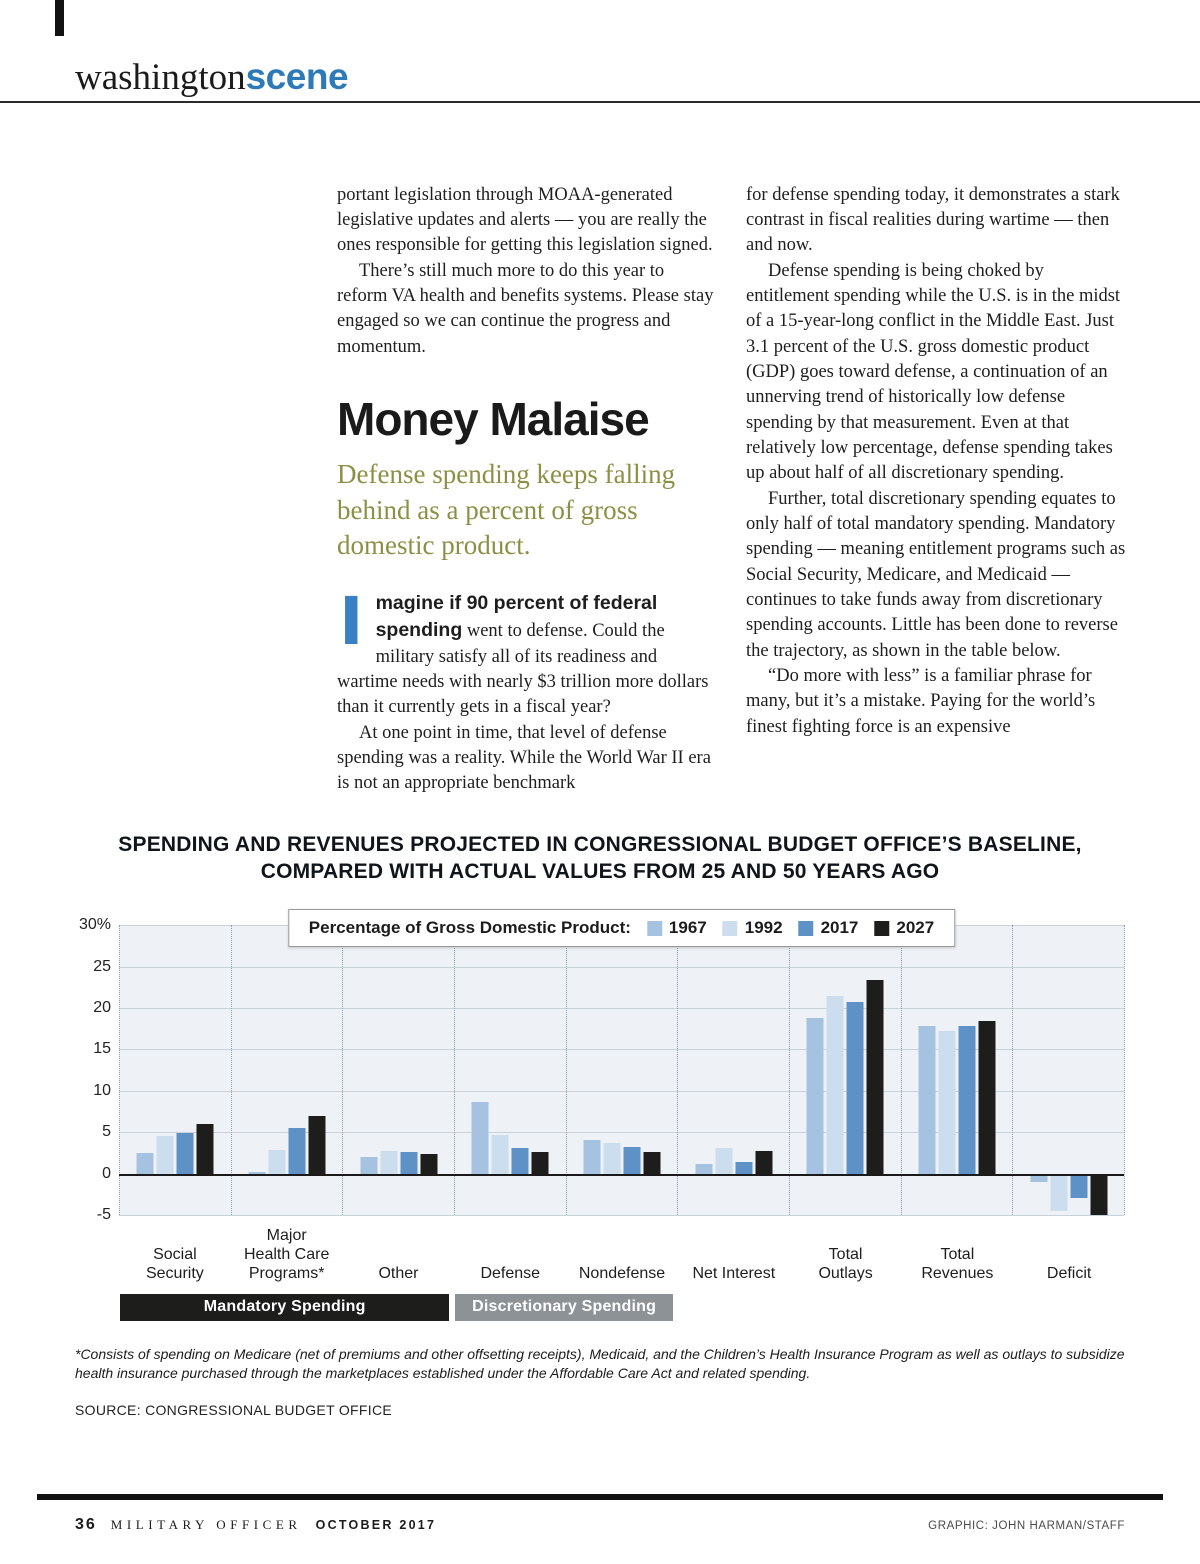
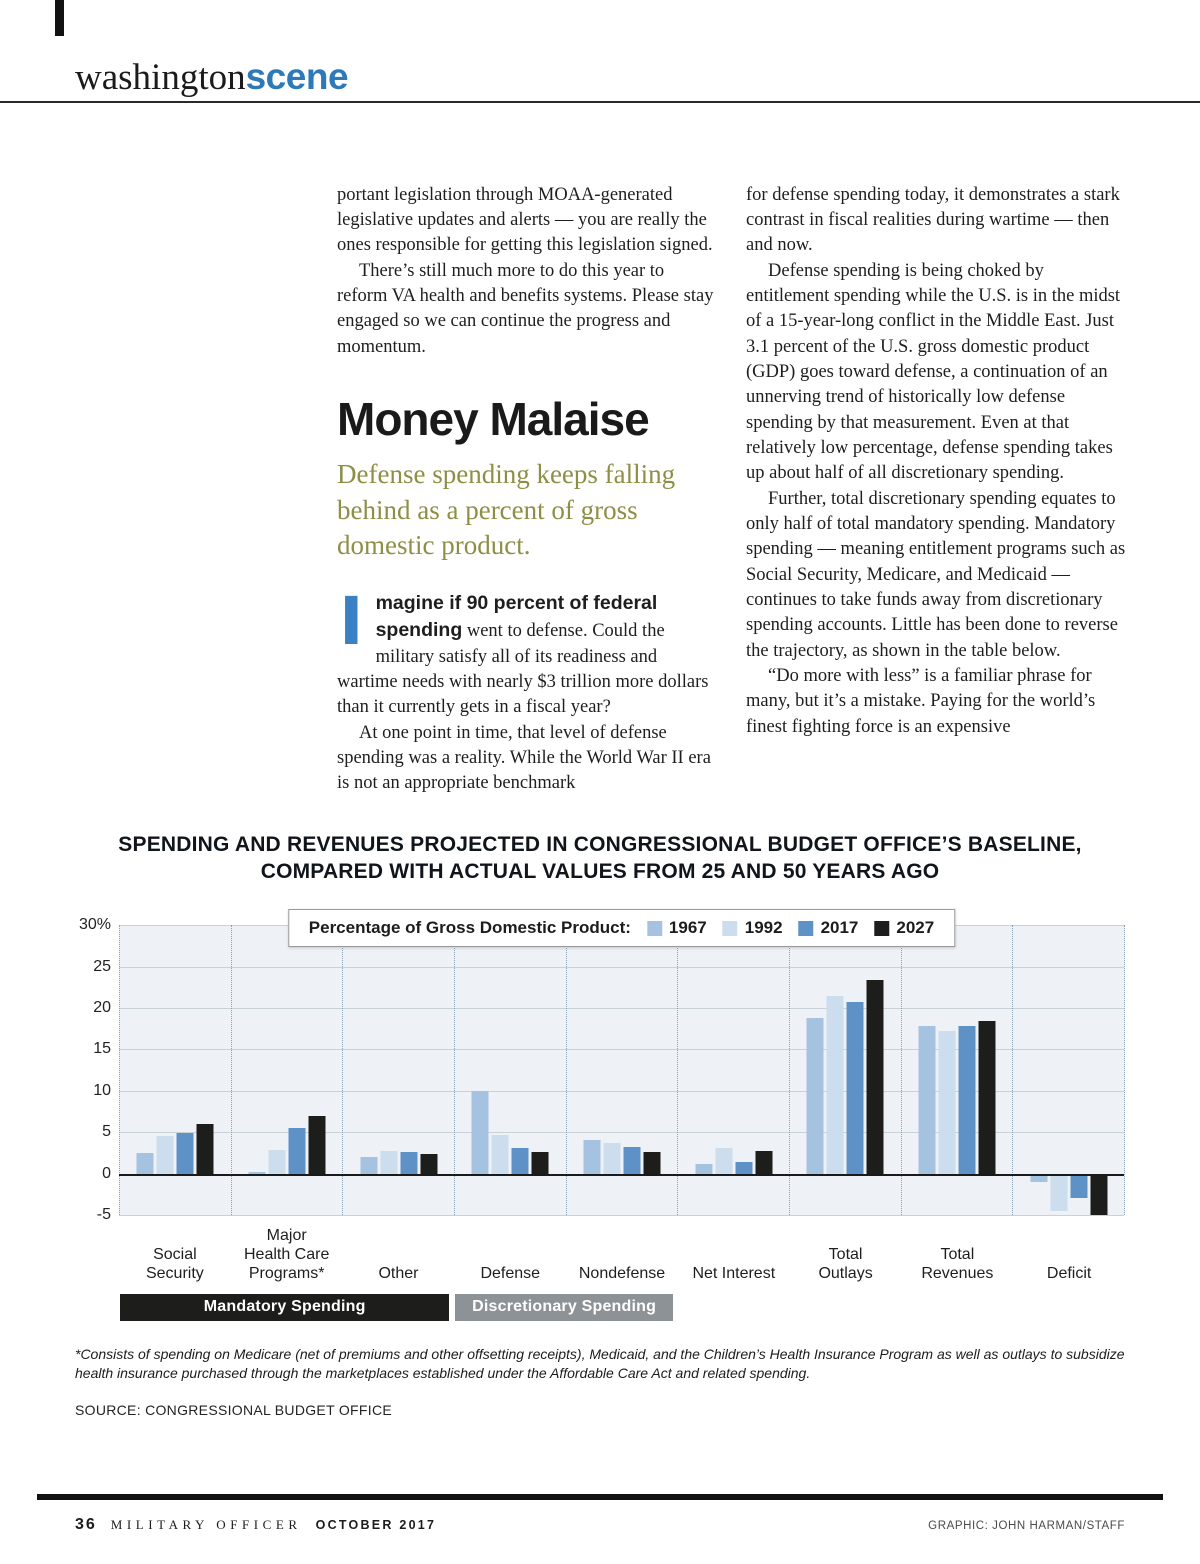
1967/Defense: 9% -> 10%
